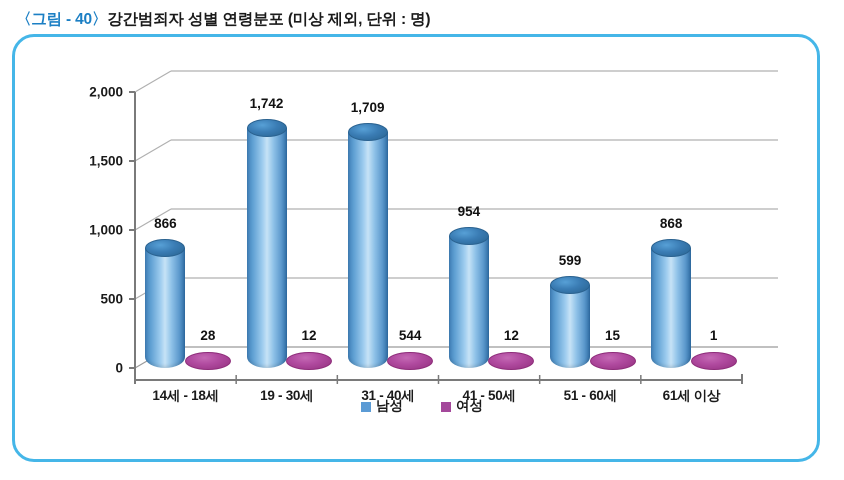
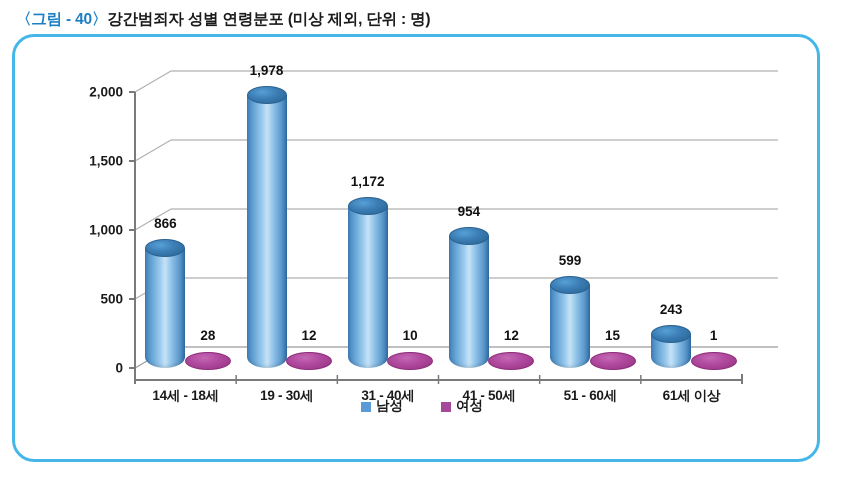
남성/19 - 30세: 1,742 -> 1,978
남성/31 - 40세: 1,709 -> 1,172
여성/31 - 40세: 544 -> 10
남성/61세 이상: 868 -> 243
